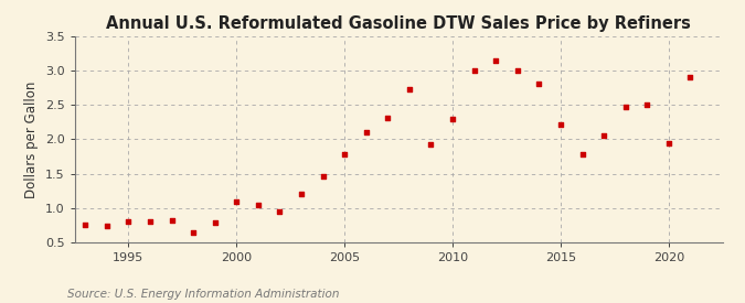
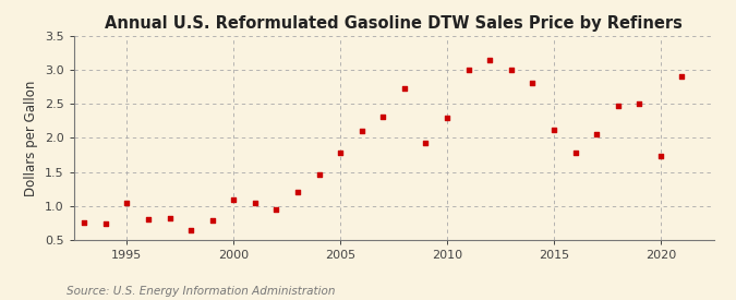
1995: 0.81 -> 1.04
2015: 2.21 -> 2.12
2020: 1.95 -> 1.74
